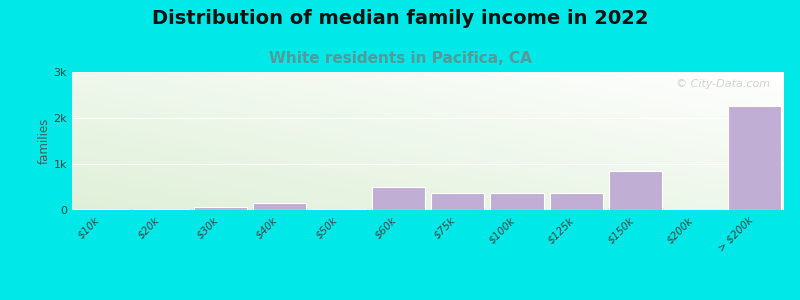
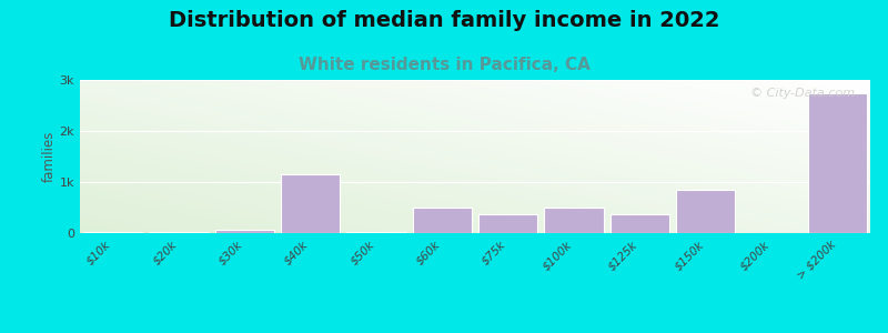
$40k: 0.16k -> 1.15k
$100k: 0.36k -> 0.50k
> $200k: 2.27k -> 2.75k
